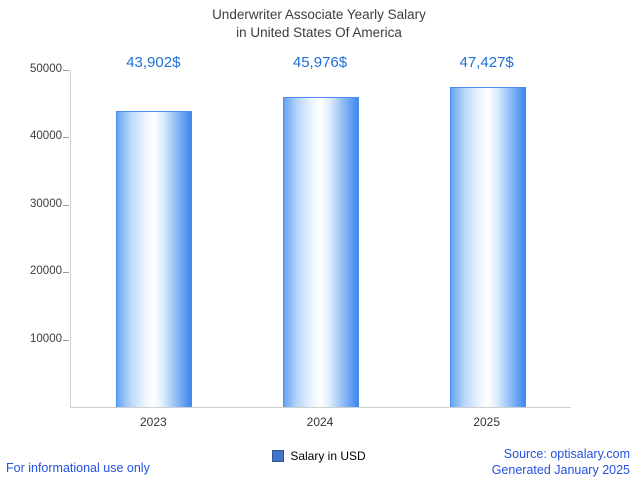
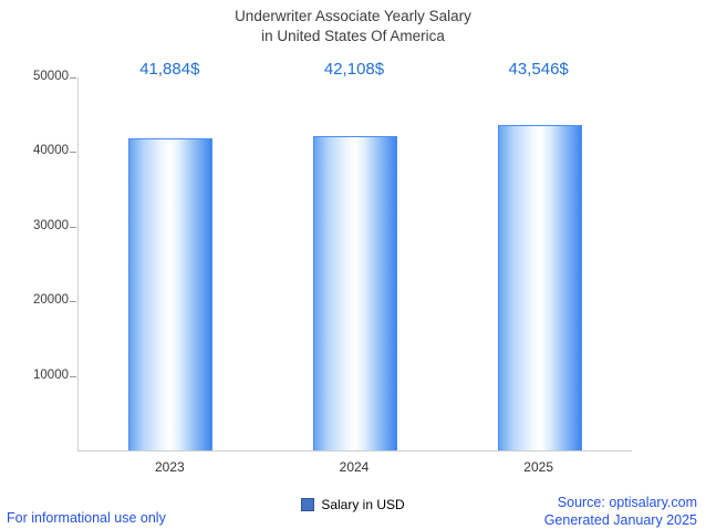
2023: 43,902 -> 41,884
2024: 45,976 -> 42,108
2025: 47,427 -> 43,546
